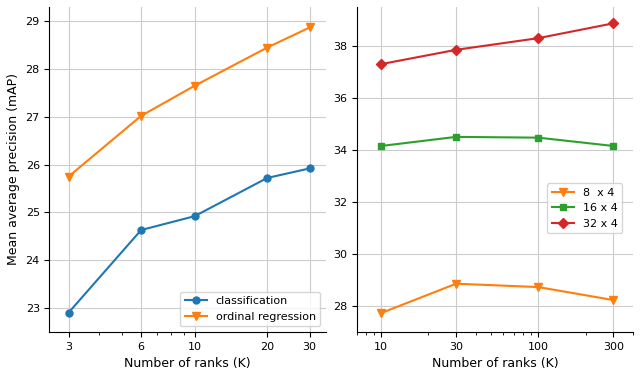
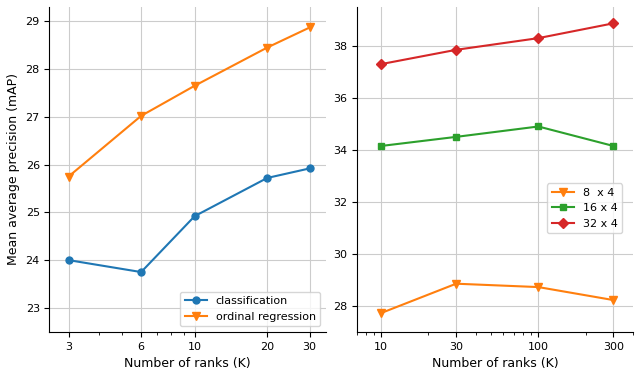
classification/3: 22.90 -> 24.00
classification/6: 24.63 -> 23.75
16 x 4/100: 34.47 -> 34.90
